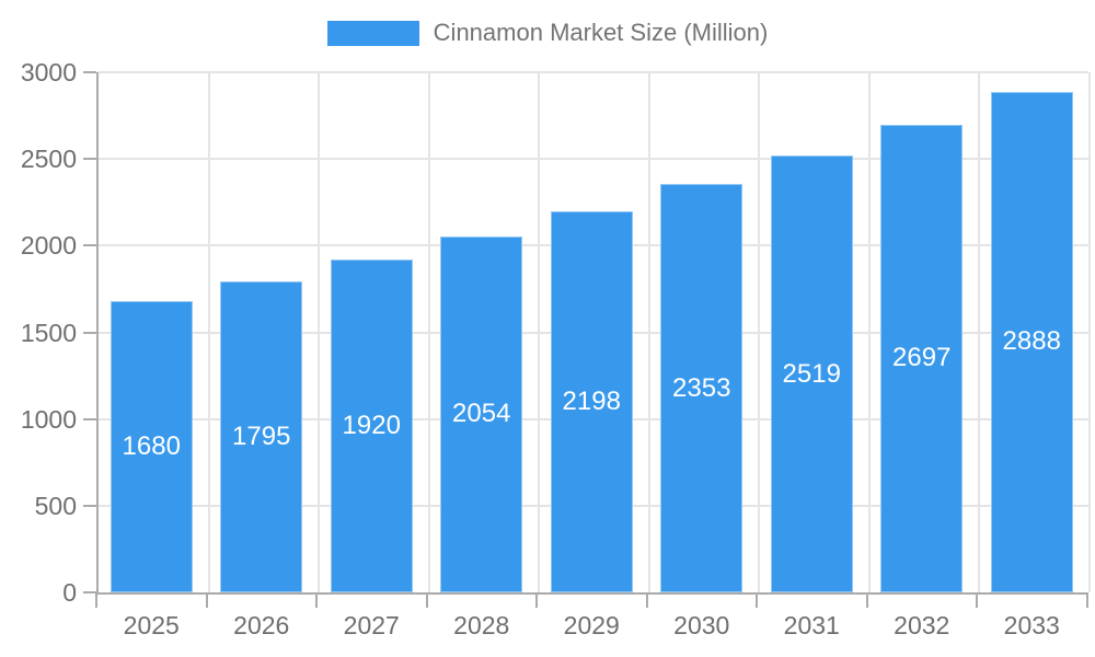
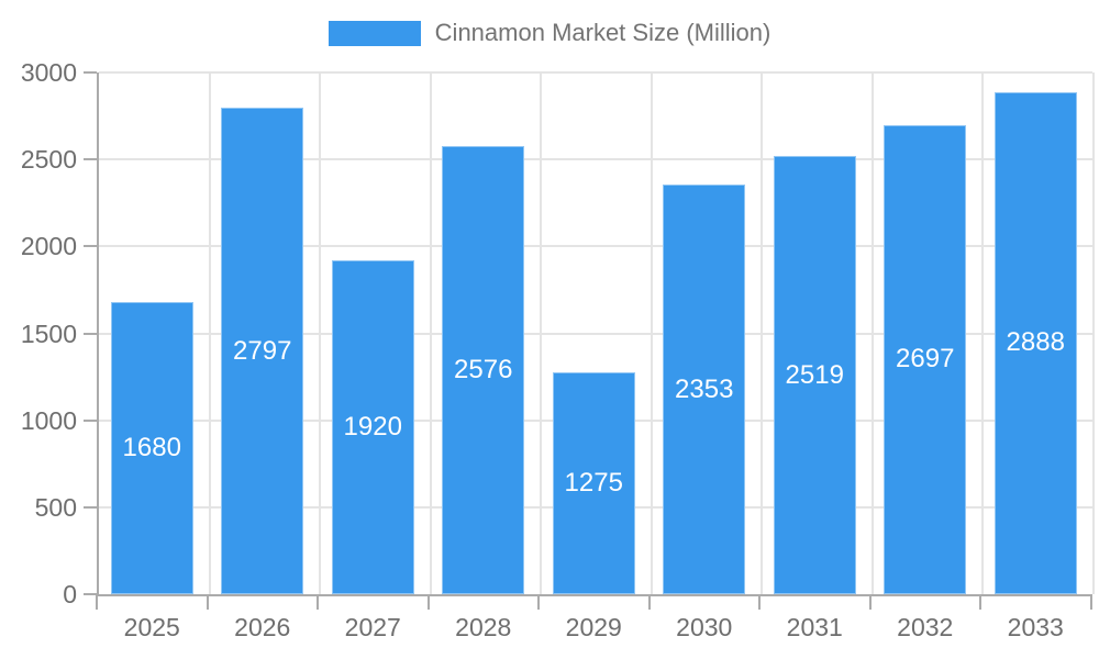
2026: 1795 -> 2797
2028: 2054 -> 2576
2029: 2198 -> 1275
